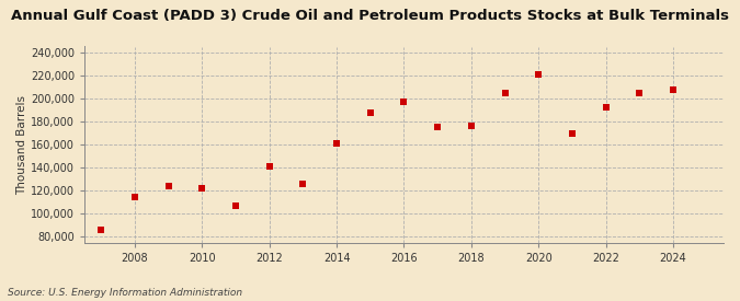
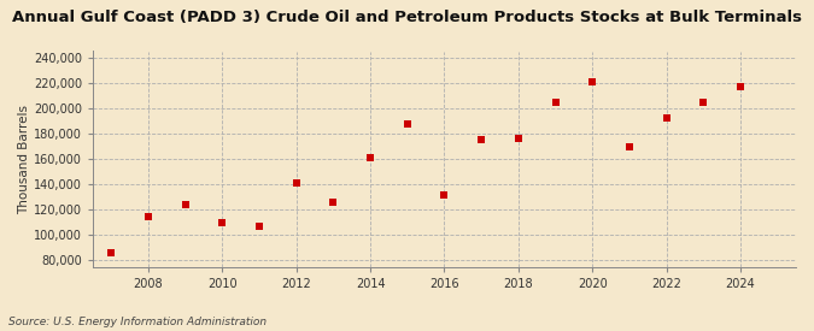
2010: 122,000 -> 110,000
2016: 197,000 -> 132,000
2024: 208,000 -> 217,000
